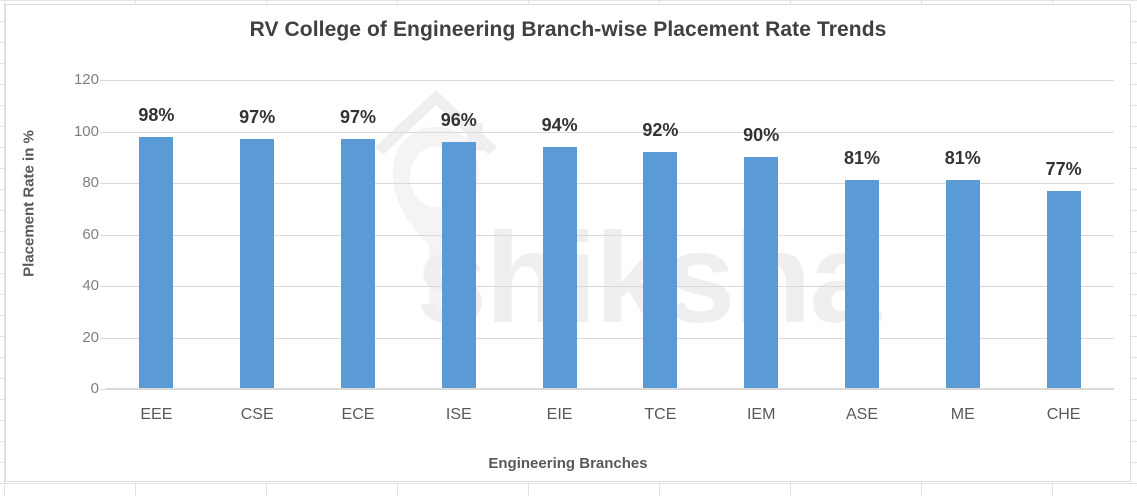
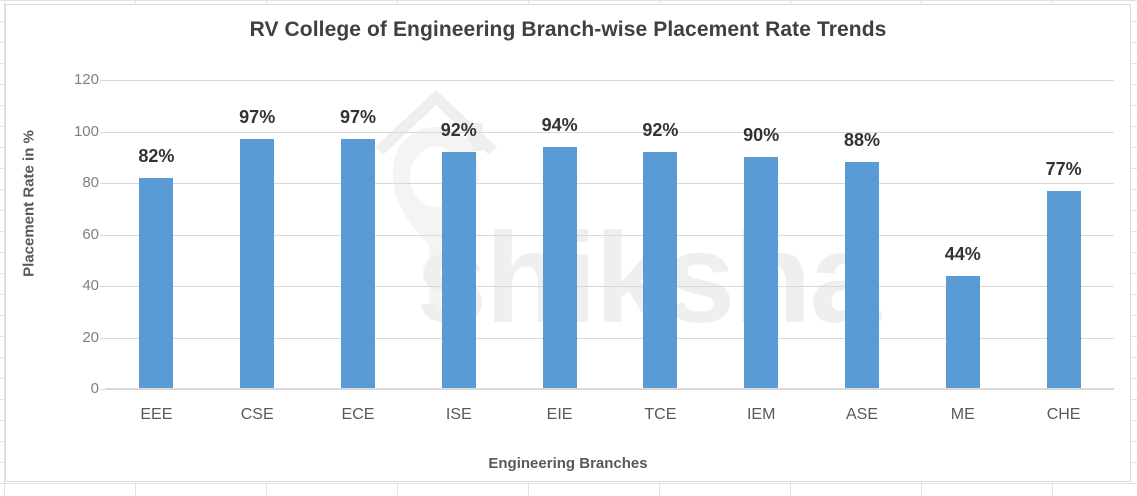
EEE: 98% -> 82%
ISE: 96% -> 92%
ASE: 81% -> 88%
ME: 81% -> 44%
